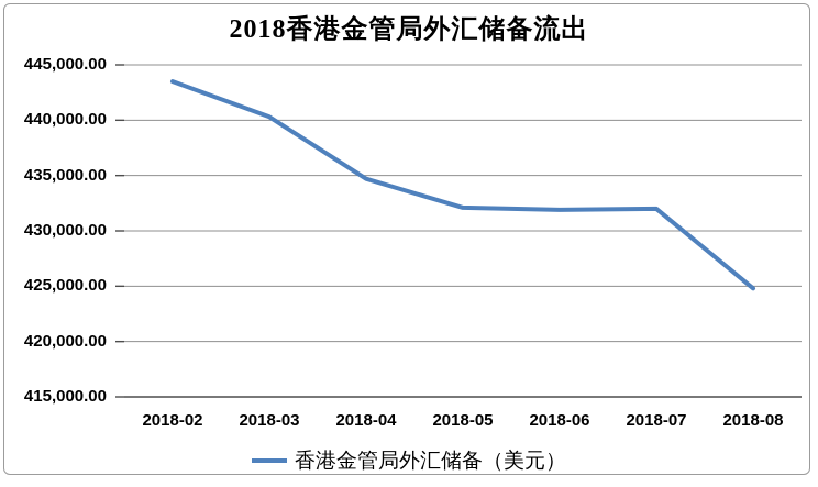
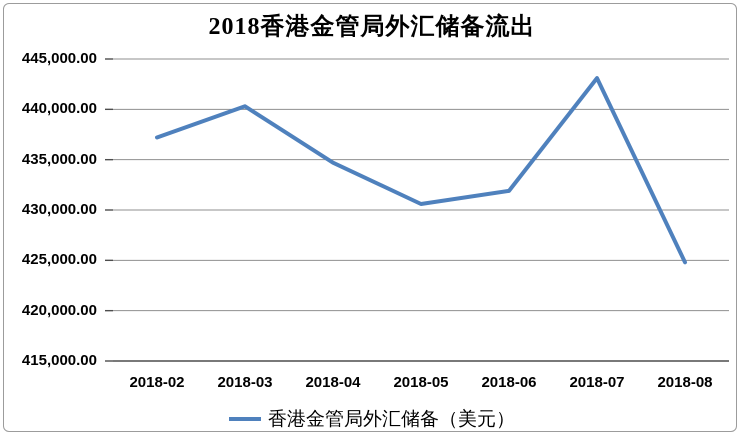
2018-02: 443500 -> 437200
2018-05: 432100 -> 430600
2018-07: 432000 -> 443100
